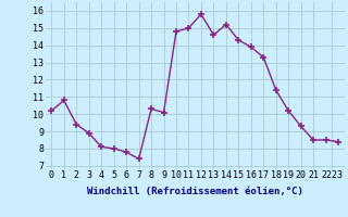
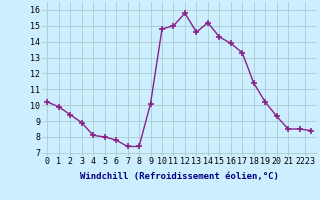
1: 10.8 -> 9.9
8: 10.3 -> 7.4
